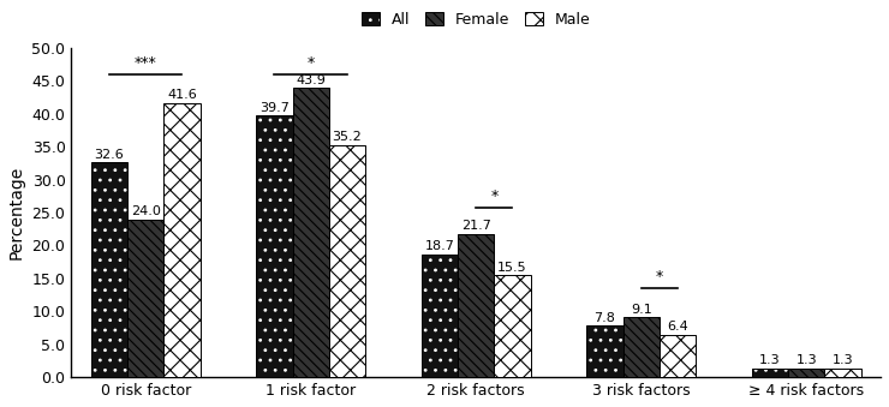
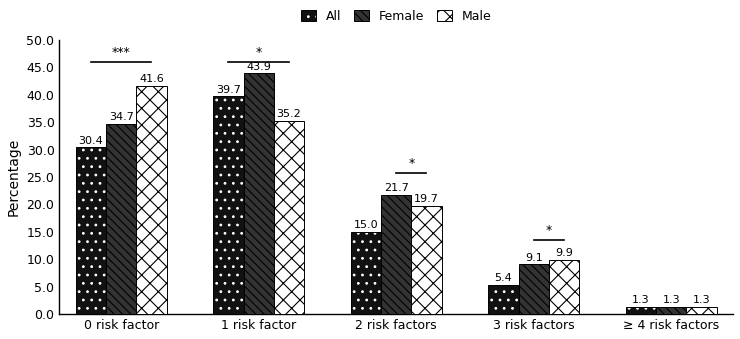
All/0 risk factor: 32.6 -> 30.4
Female/0 risk factor: 24.0 -> 34.7
All/2 risk factors: 18.7 -> 15.0
Male/2 risk factors: 15.5 -> 19.7
All/3 risk factors: 7.8 -> 5.4
Male/3 risk factors: 6.4 -> 9.9
